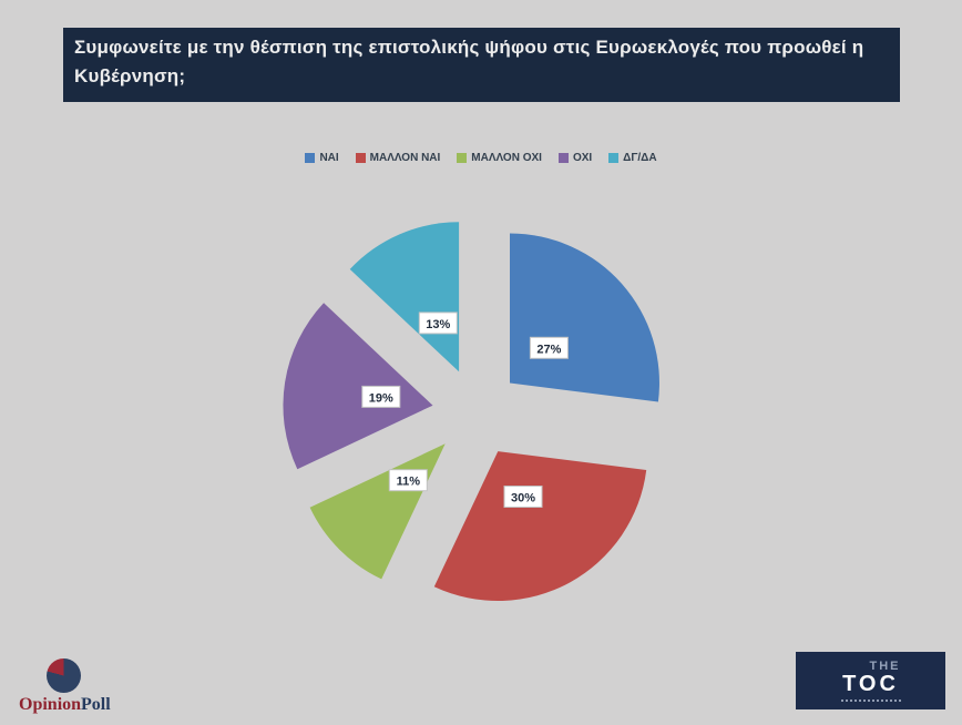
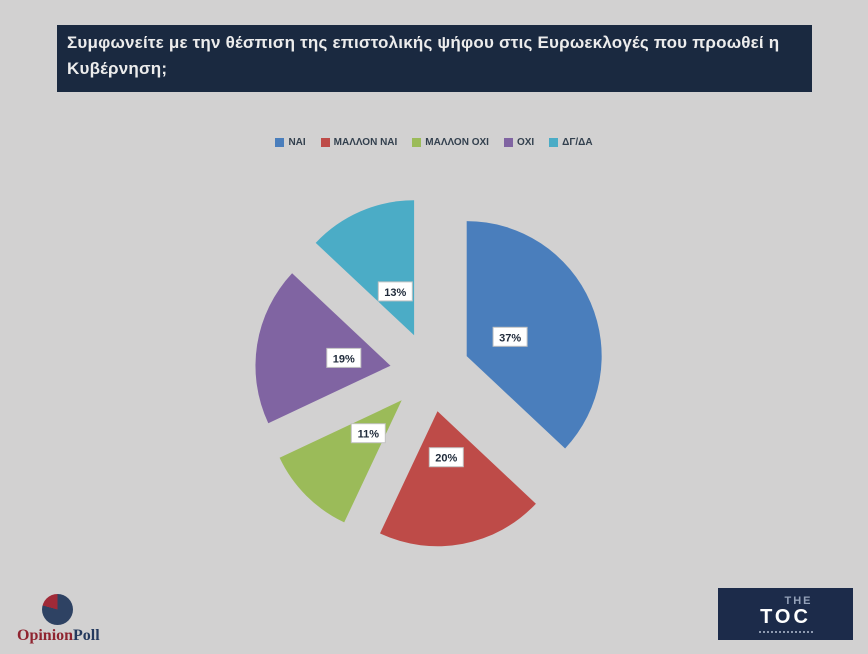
ΝΑΙ: 27% -> 37%
ΜΑΛΛΟΝ ΝΑΙ: 30% -> 20%
